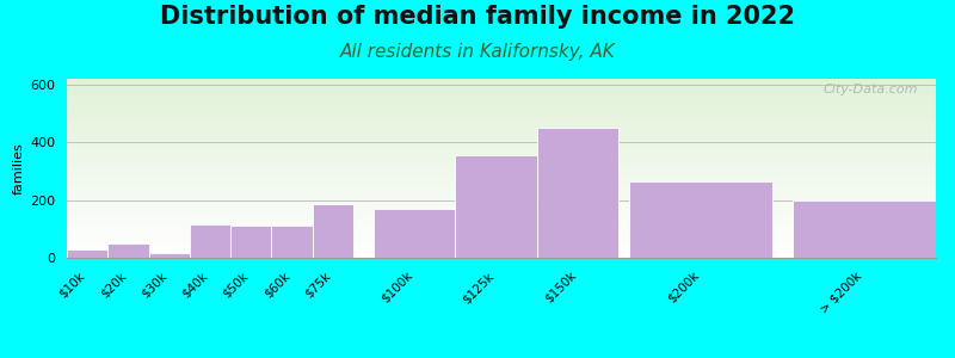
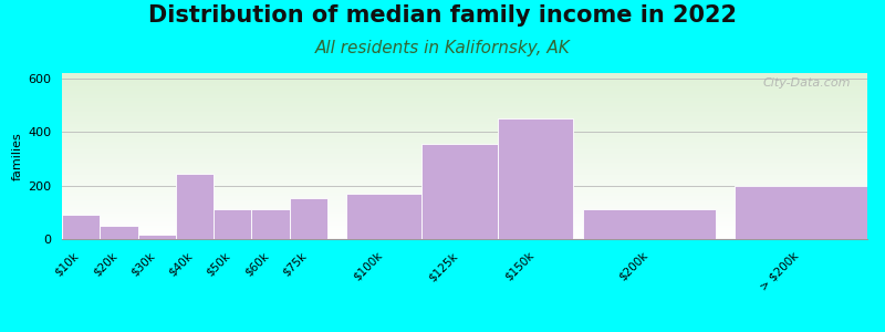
$10k: 30 -> 90
$40k: 115 -> 245
$75k: 185 -> 155
$200k: 265 -> 110
